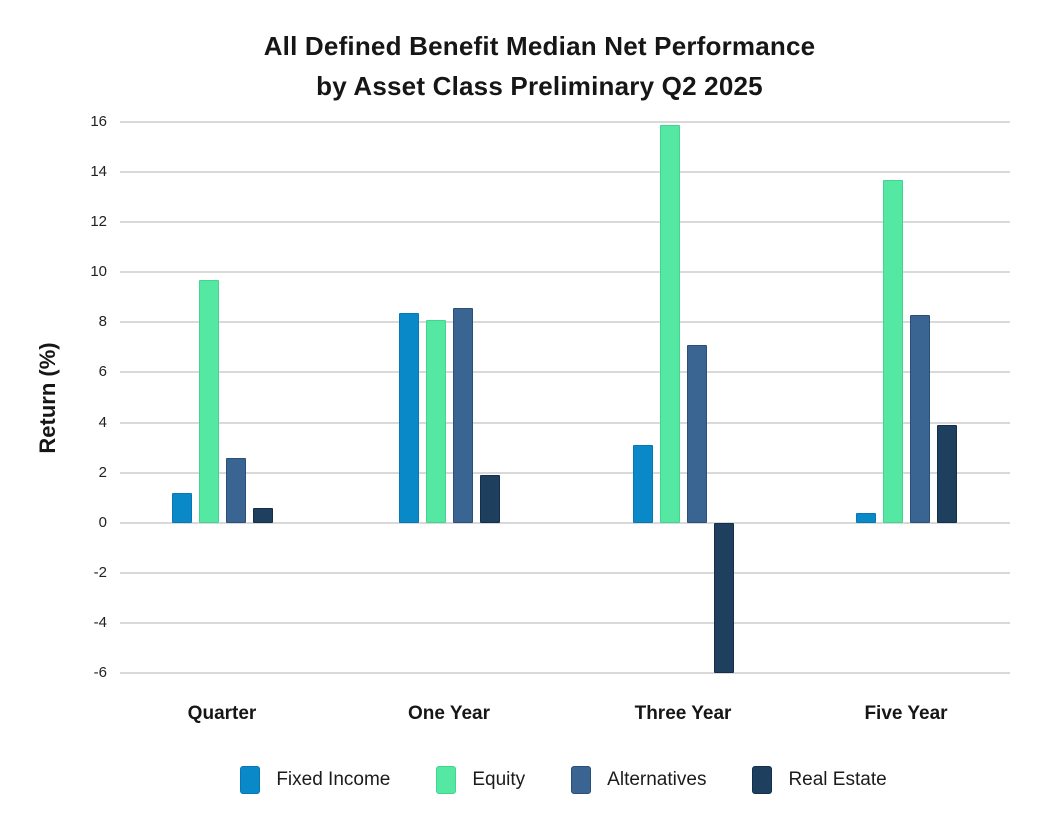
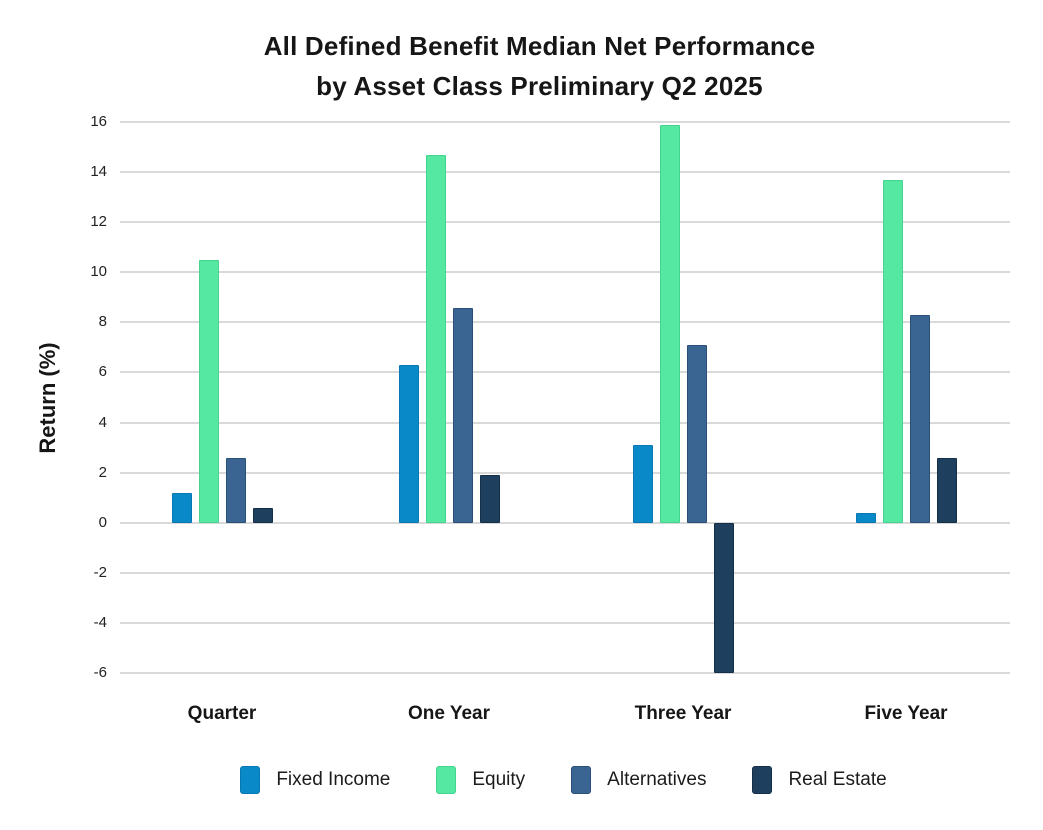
Equity/Quarter: 9.7 -> 10.5
Fixed Income/One Year: 8.4 -> 6.3
Equity/One Year: 8.1 -> 14.7
Real Estate/Five Year: 3.9 -> 2.6
